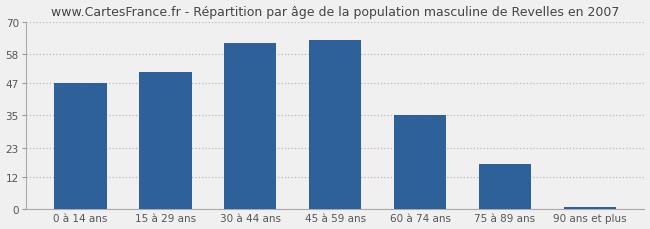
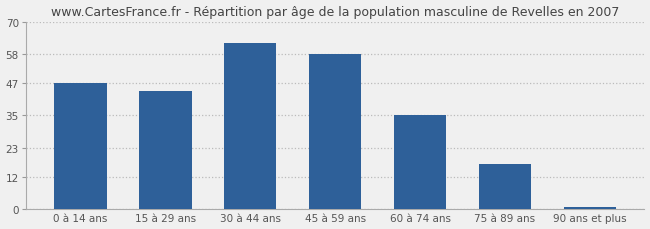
15 à 29 ans: 51 -> 44
45 à 59 ans: 63 -> 58
